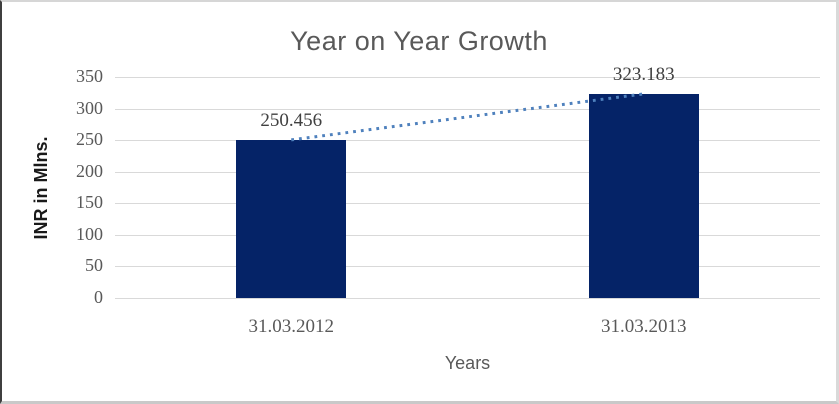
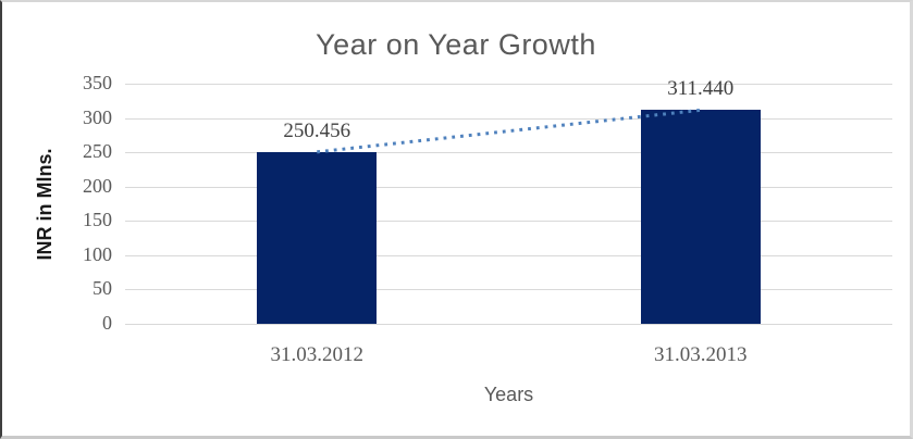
31.03.2013: 323.183 -> 311.440
